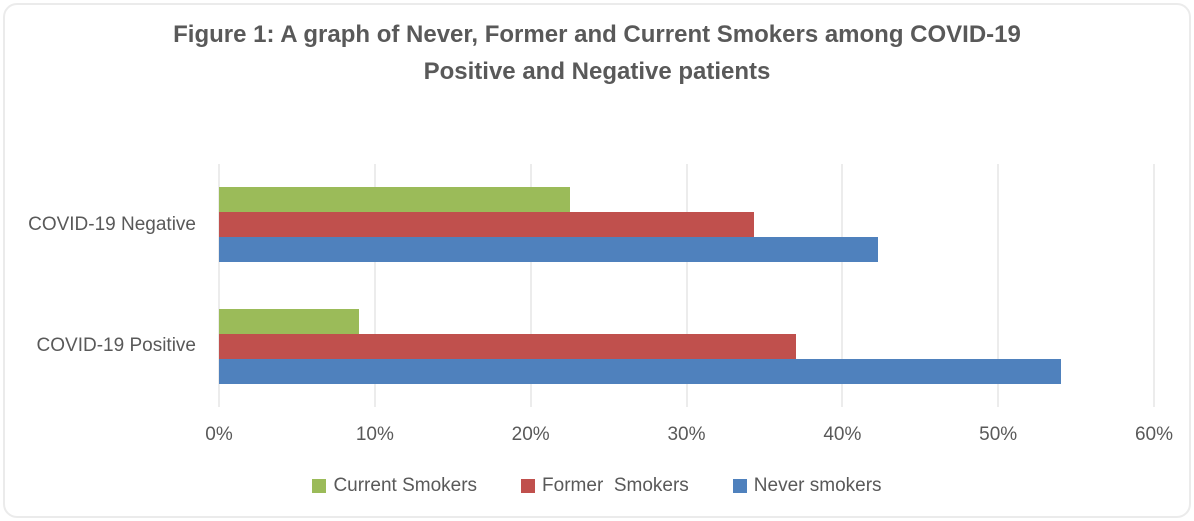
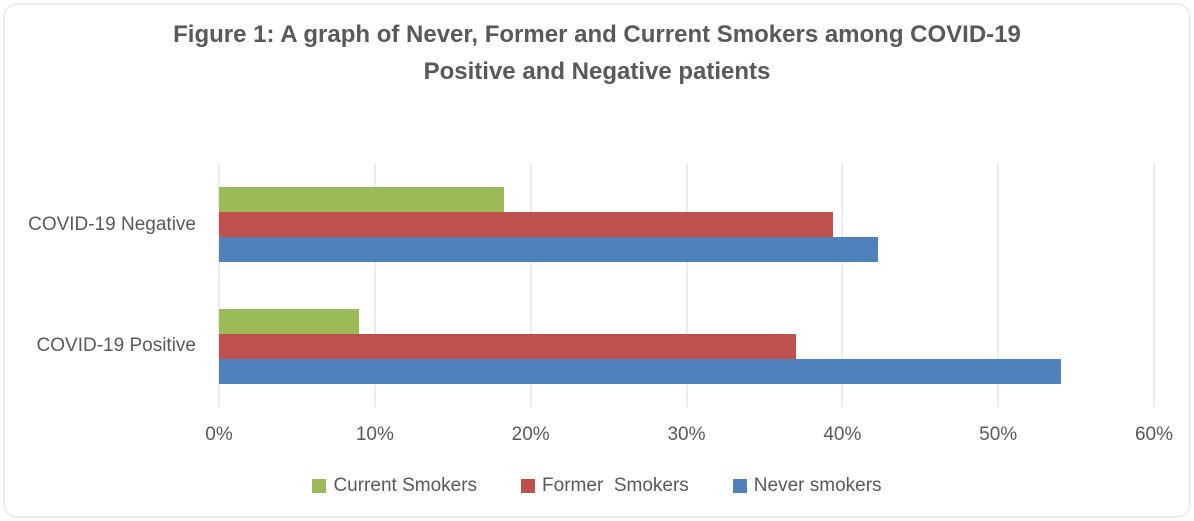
Current Smokers/COVID-19 Negative: 22.5% -> 18.3%
Former Smokers/COVID-19 Negative: 34.3% -> 39.4%
